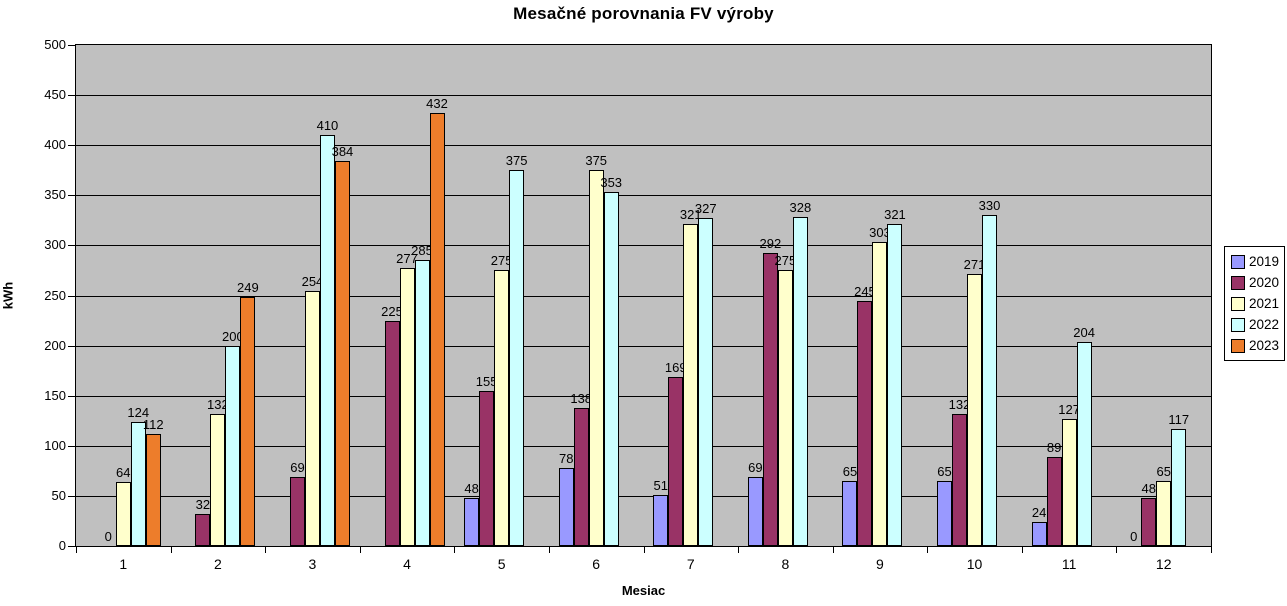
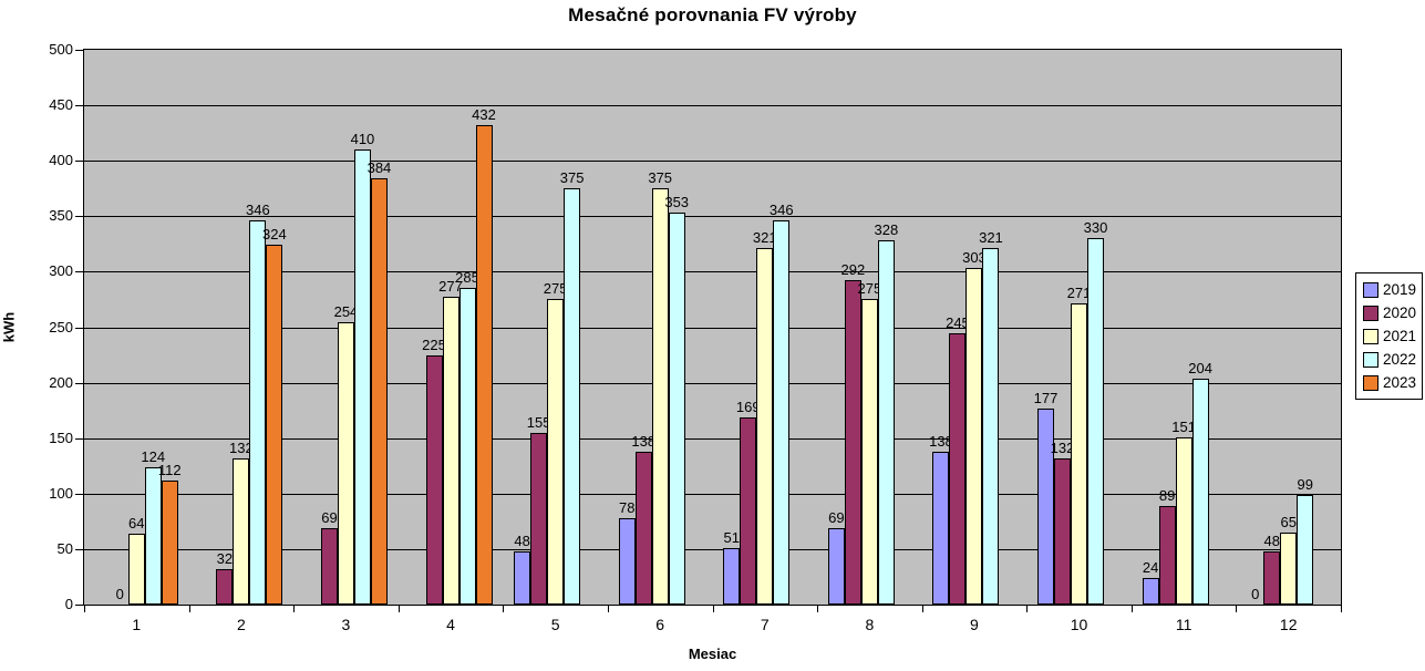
2022/2: 200 -> 346
2023/2: 249 -> 324
2022/7: 327 -> 346
2019/9: 65 -> 138
2019/10: 65 -> 177
2021/11: 127 -> 151
2022/12: 117 -> 99
